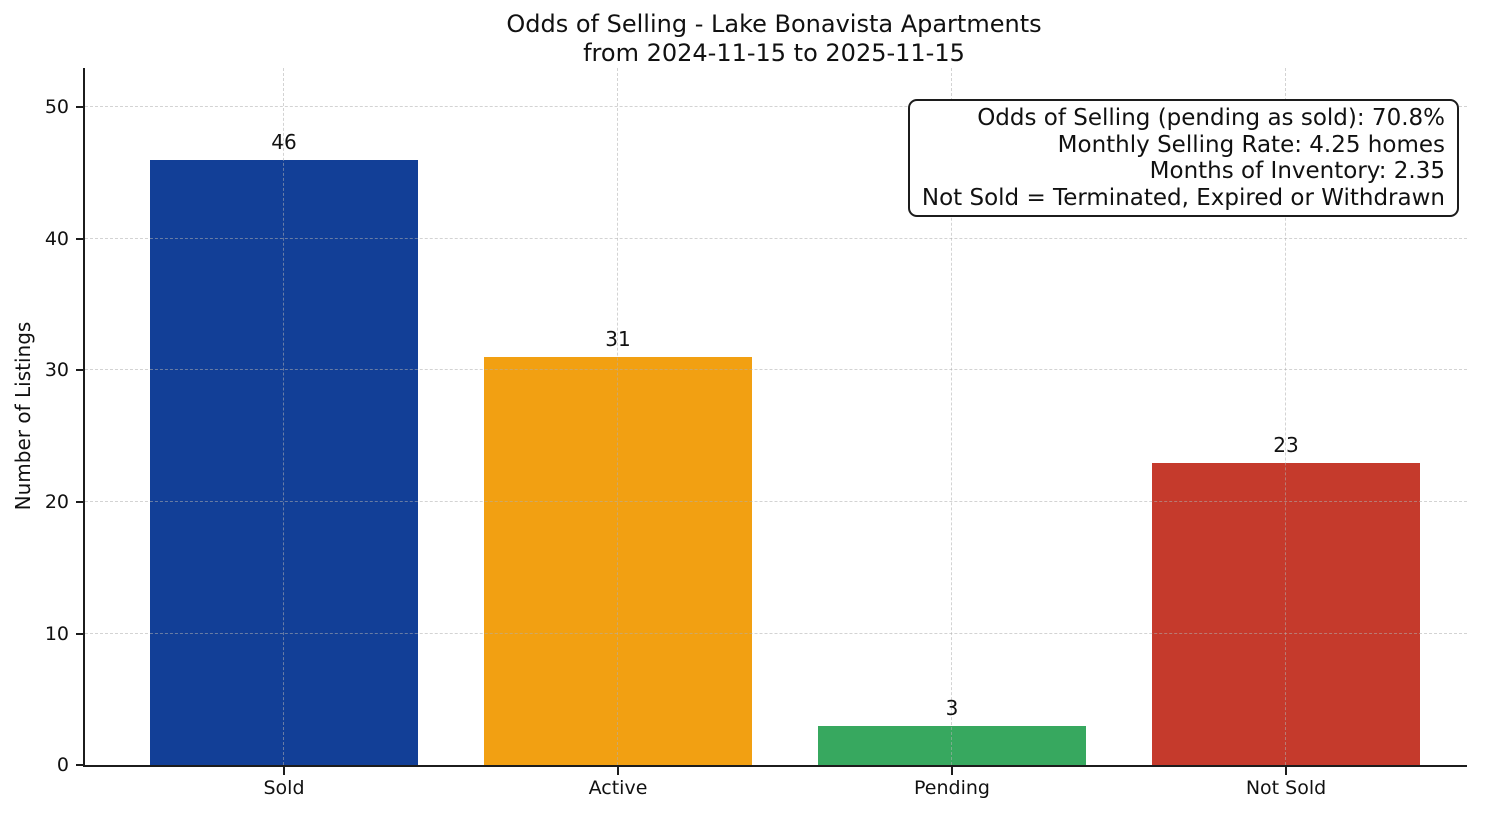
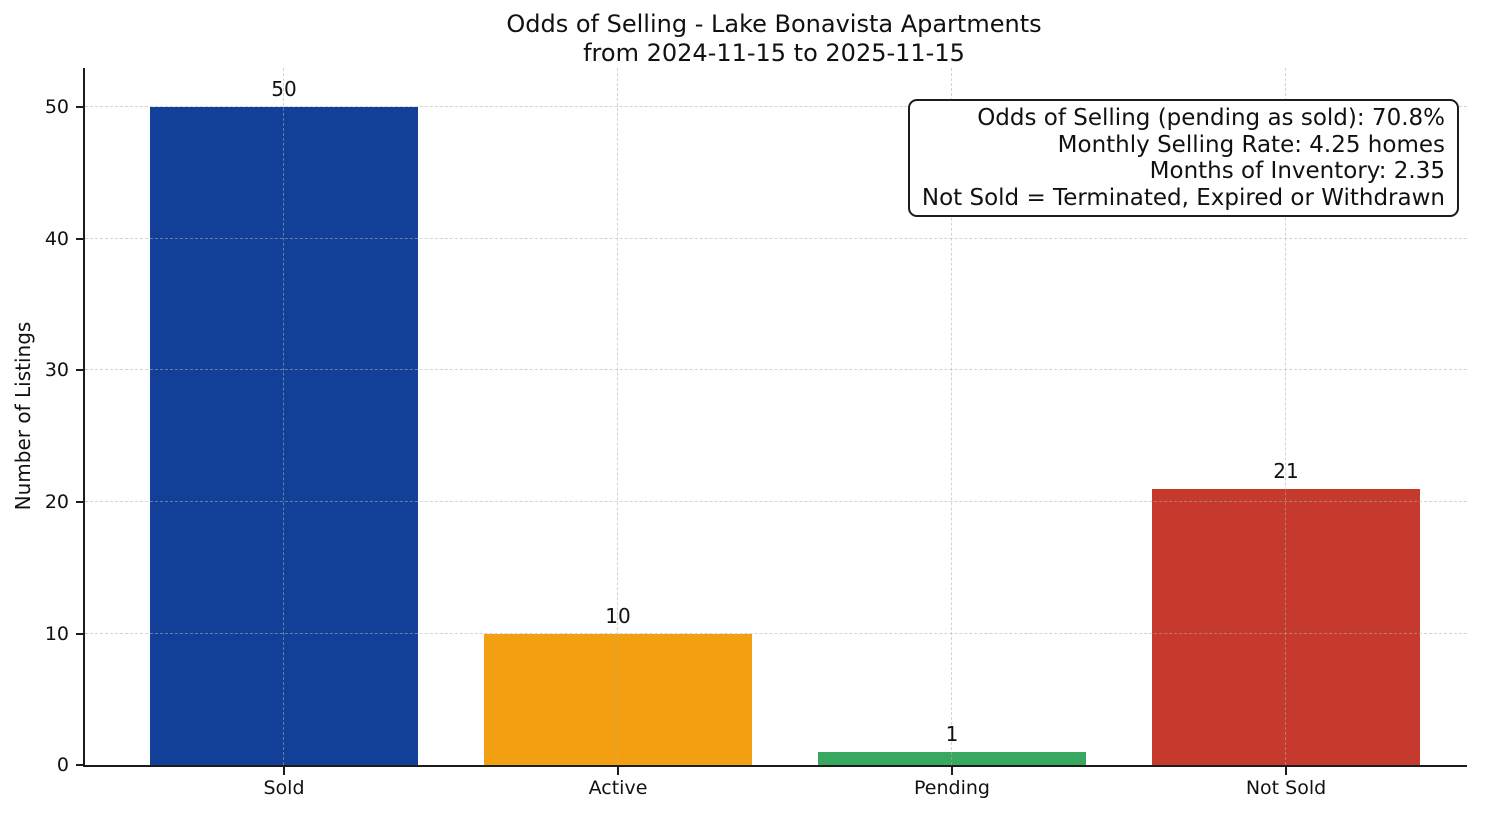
Sold: 46 -> 50
Active: 31 -> 10
Pending: 3 -> 1
Not Sold: 23 -> 21
